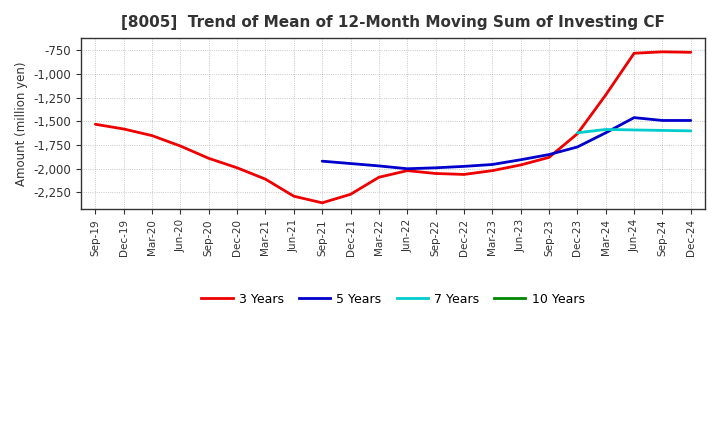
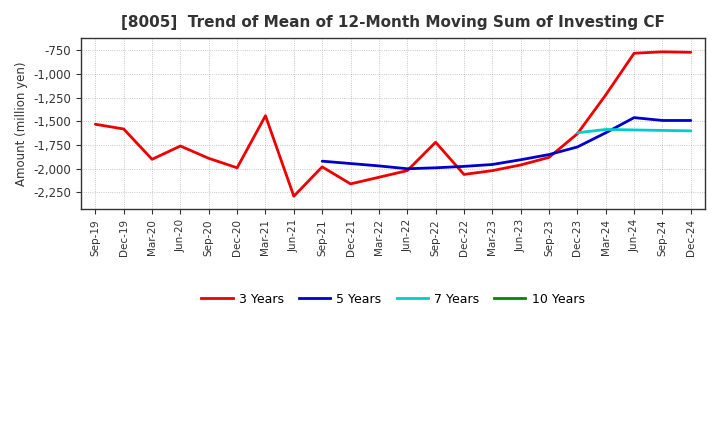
3 Years/Mar-20: -1,650 -> -1,900
3 Years/Mar-21: -2,110 -> -1,440
3 Years/Sep-21: -2,360 -> -1,980
3 Years/Dec-21: -2,270 -> -2,160
3 Years/Sep-22: -2,050 -> -1,720
